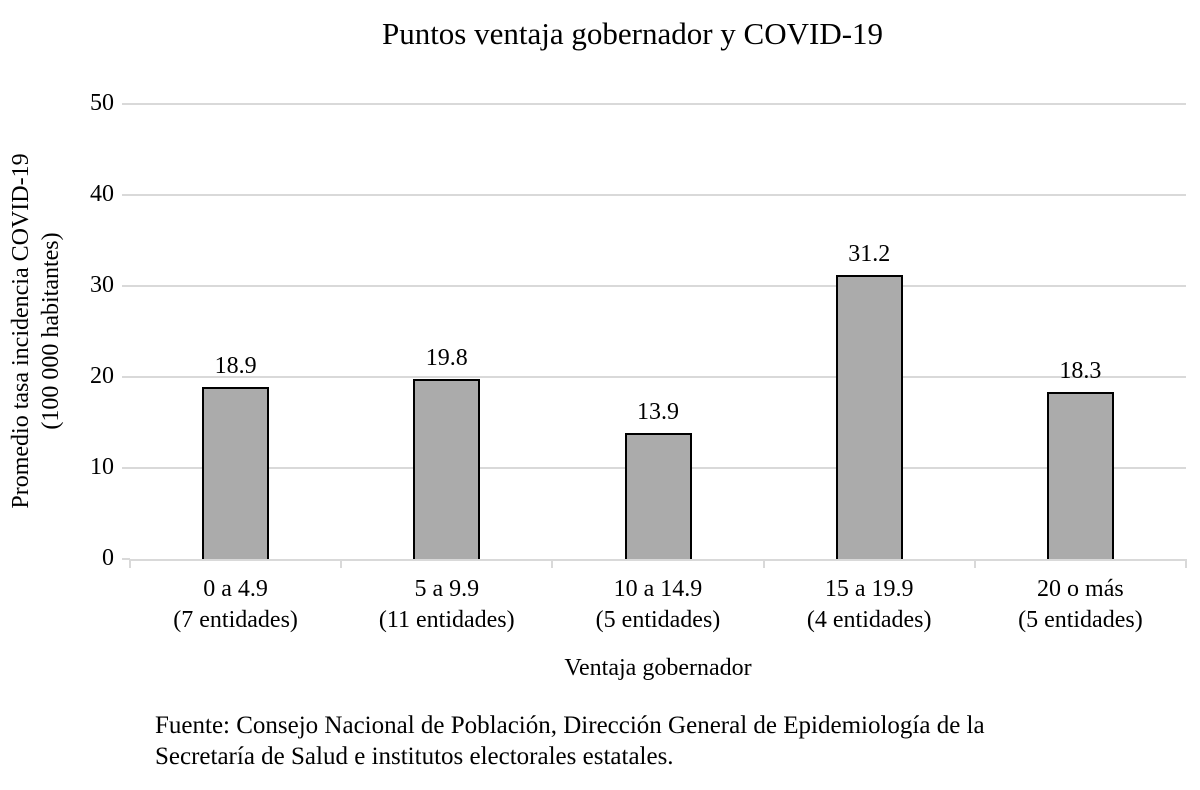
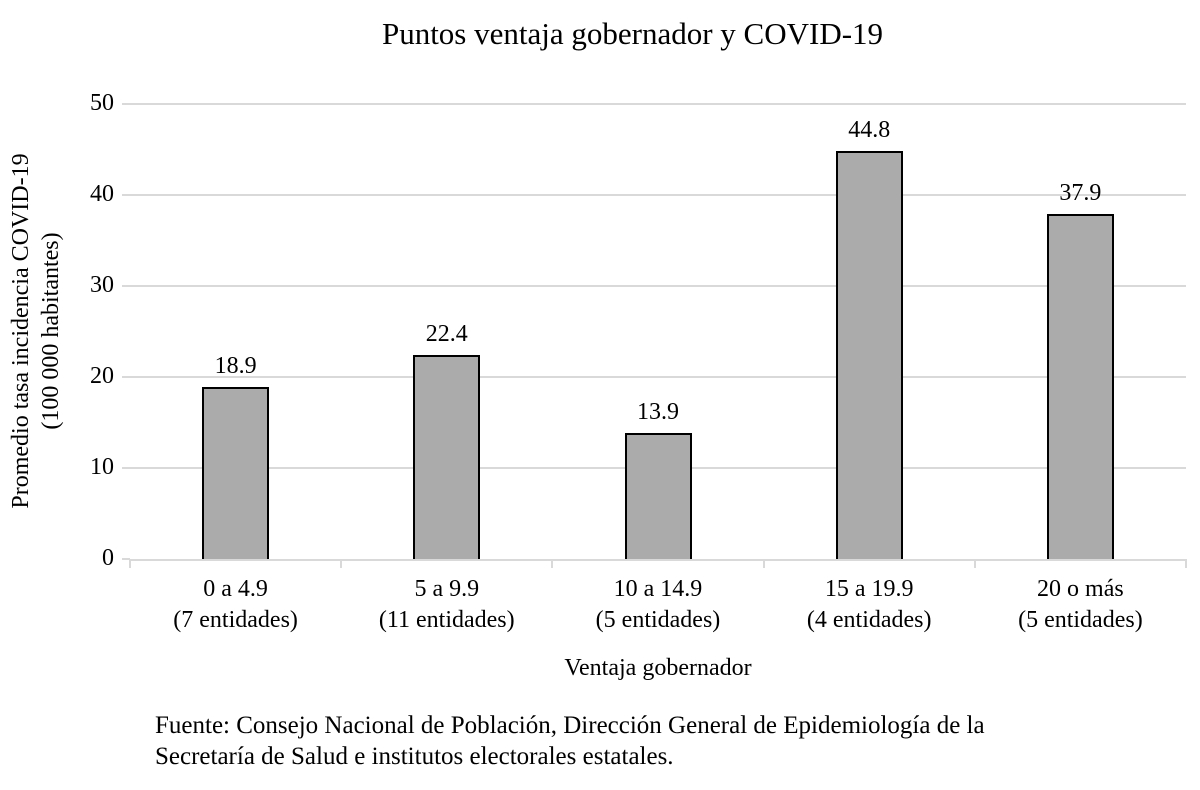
5 a 9.9 (11 entidades): 19.8 -> 22.4
15 a 19.9 (4 entidades): 31.2 -> 44.8
20 o más (5 entidades): 18.3 -> 37.9
